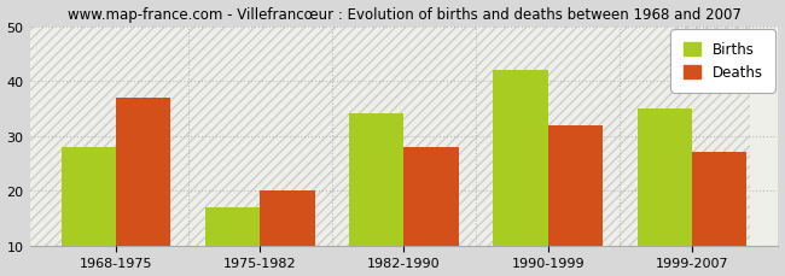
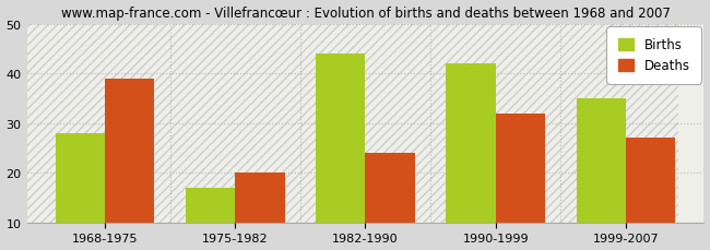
Deaths/1968-1975: 37 -> 39
Births/1982-1990: 34 -> 44
Deaths/1982-1990: 28 -> 24
